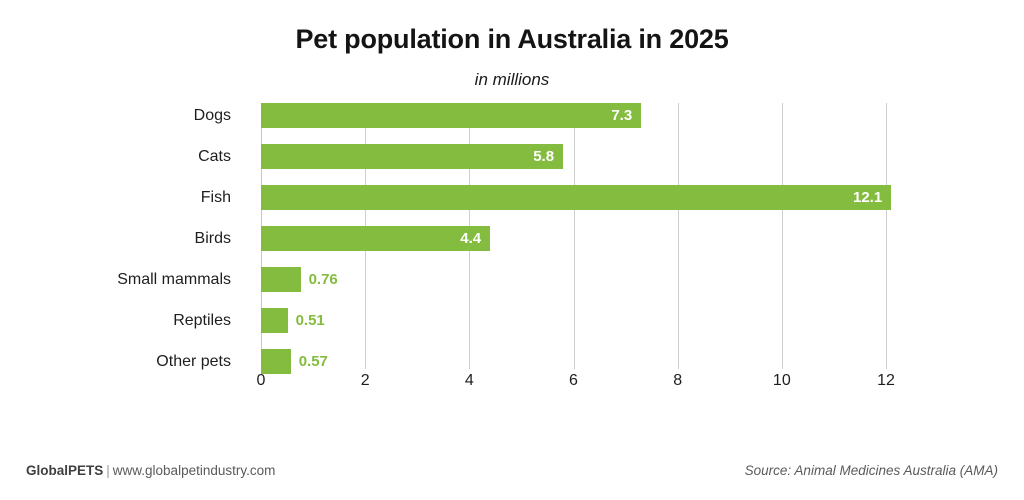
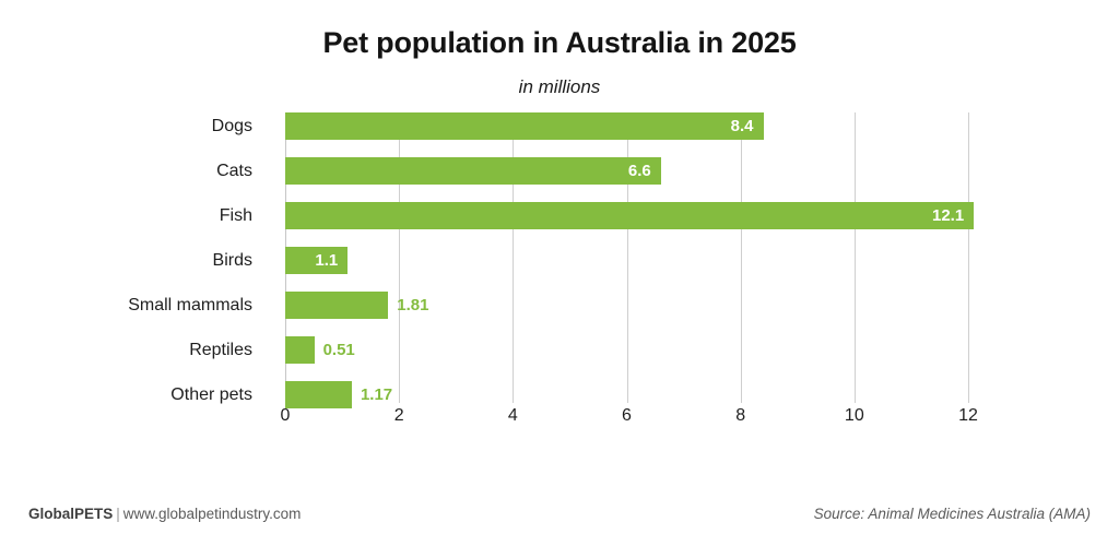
Dogs: 7.3 -> 8.4
Cats: 5.8 -> 6.6
Birds: 4.4 -> 1.1
Small mammals: 0.76 -> 1.81
Other pets: 0.57 -> 1.17
